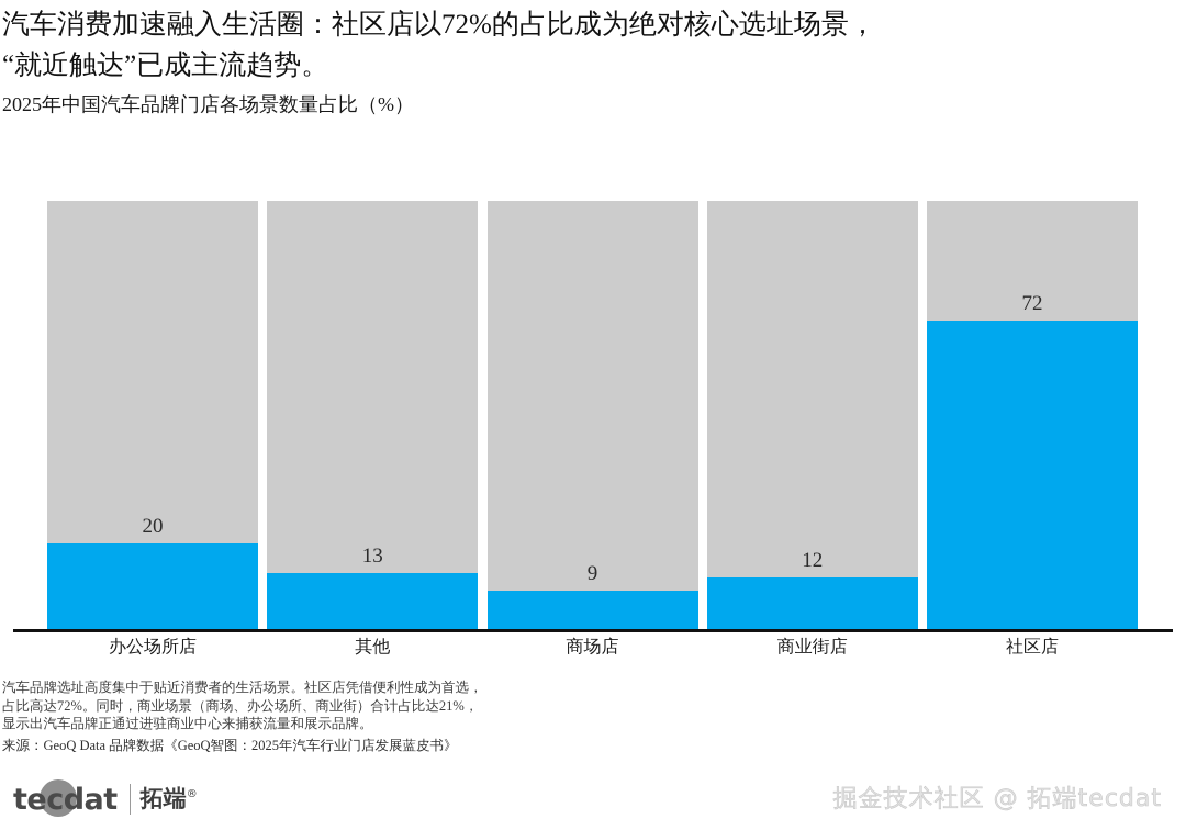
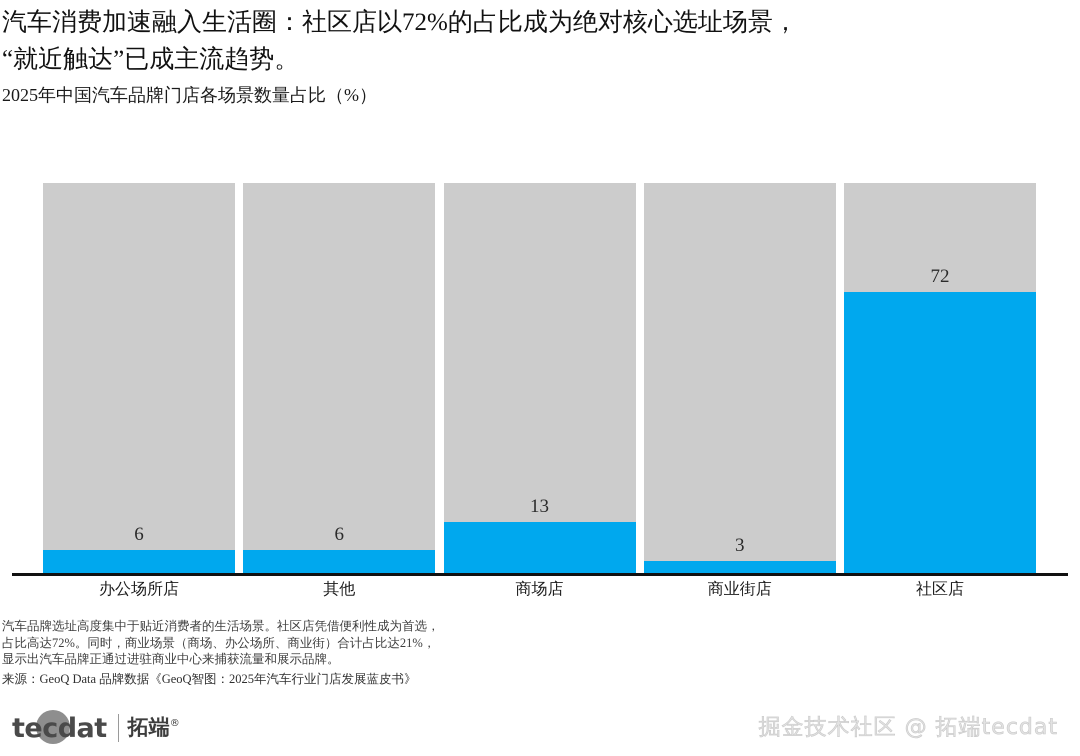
办公场所店: 20 -> 6
其他: 13 -> 6
商场店: 9 -> 13
商业街店: 12 -> 3
